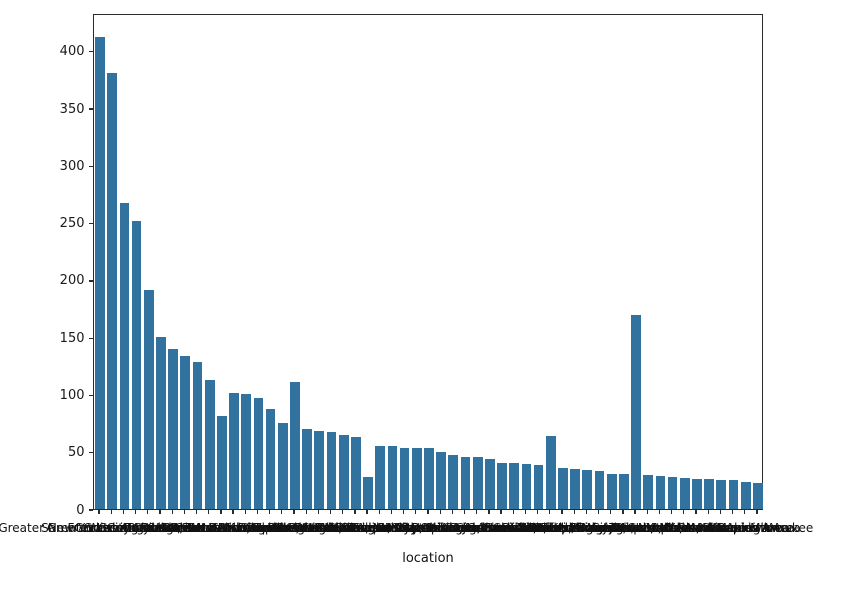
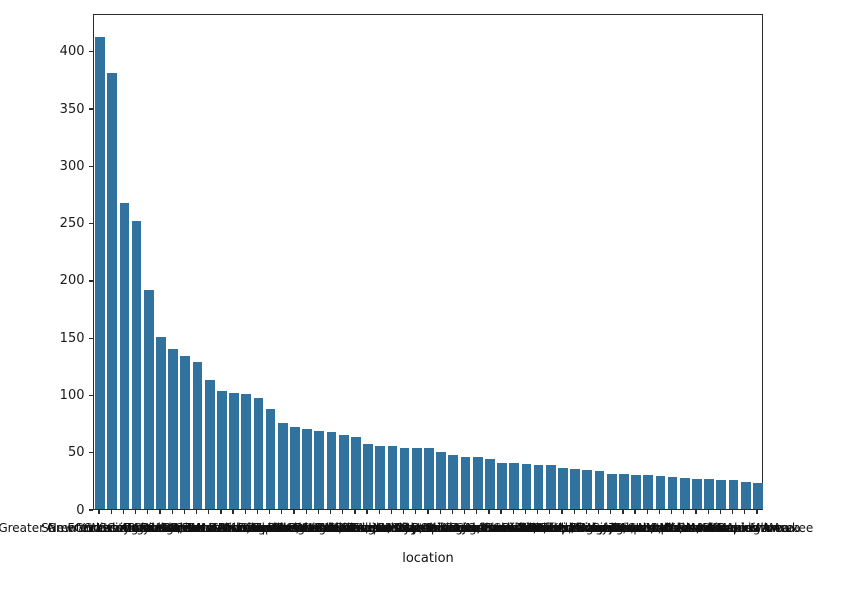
Greater Denver Area: 81 -> 103
Greater Pittsburgh Area: 111 -> 72
Greater Salt Lake City Area: 28 -> 57
Greater Memphis Area: 64 -> 38
Albany, New York Area: 169 -> 30
